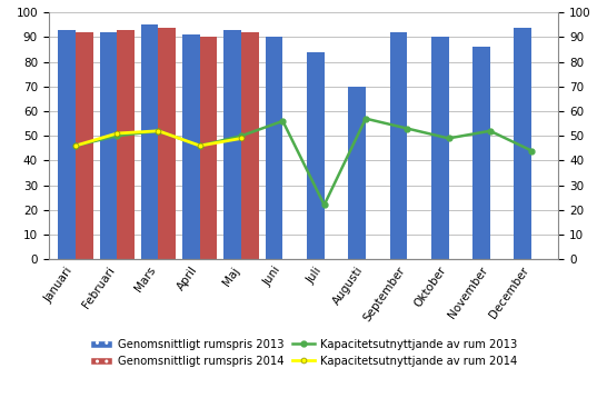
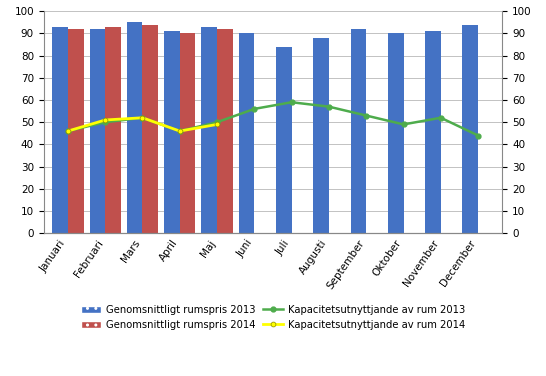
Kapacitetsutnyttjande av rum 2013/Juli: 22 -> 59
Genomsnittligt rumspris 2013/Augusti: 70 -> 88
Genomsnittligt rumspris 2013/November: 86 -> 91
